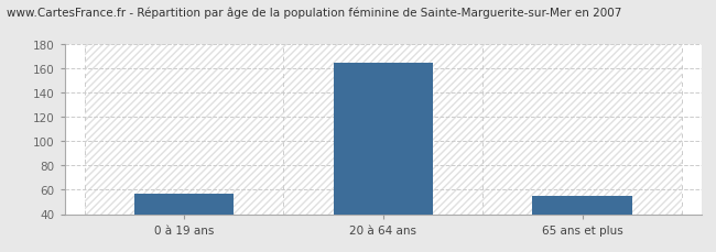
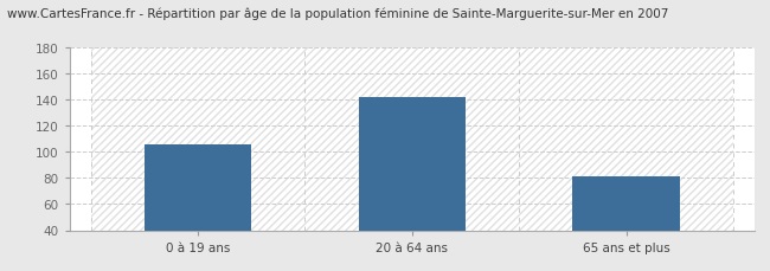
0 à 19 ans: 57 -> 106
20 à 64 ans: 165 -> 142
65 ans et plus: 55 -> 81
